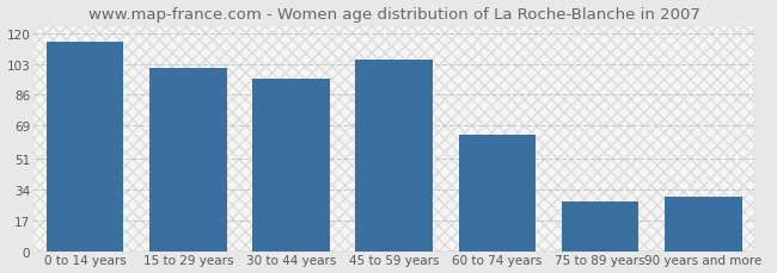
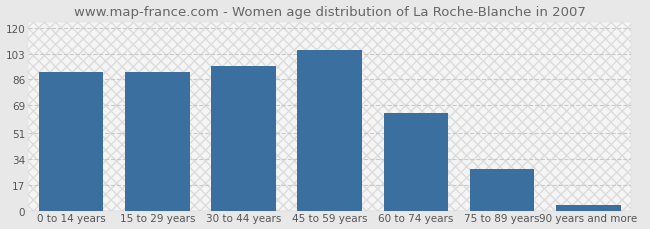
0 to 14 years: 115 -> 91
15 to 29 years: 101 -> 91
90 years and more: 30 -> 4
